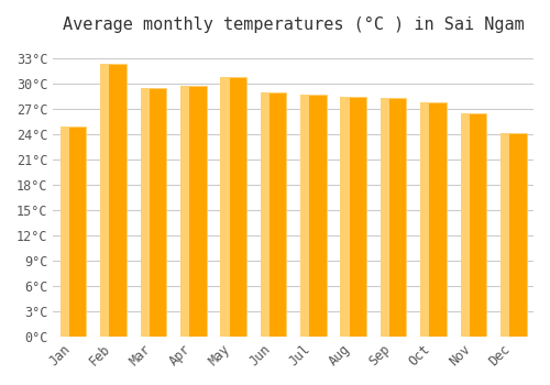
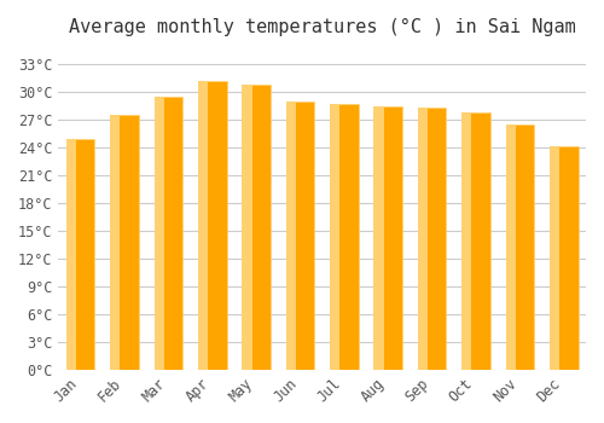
Feb: 32.4°C -> 27.5°C
Apr: 29.8°C -> 31.2°C
